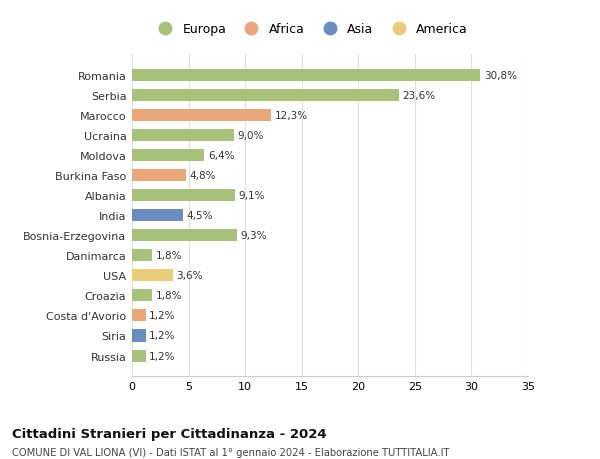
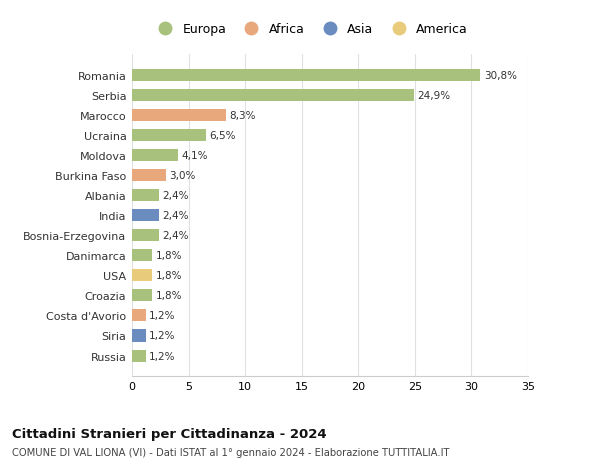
Serbia: 23,6% -> 24,9%
Marocco: 12,3% -> 8,3%
Ucraina: 9,0% -> 6,5%
Moldova: 6,4% -> 4,1%
Burkina Faso: 4,8% -> 3,0%
Albania: 9,1% -> 2,4%
India: 4,5% -> 2,4%
Bosnia-Erzegovina: 9,3% -> 2,4%
USA: 3,6% -> 1,8%
